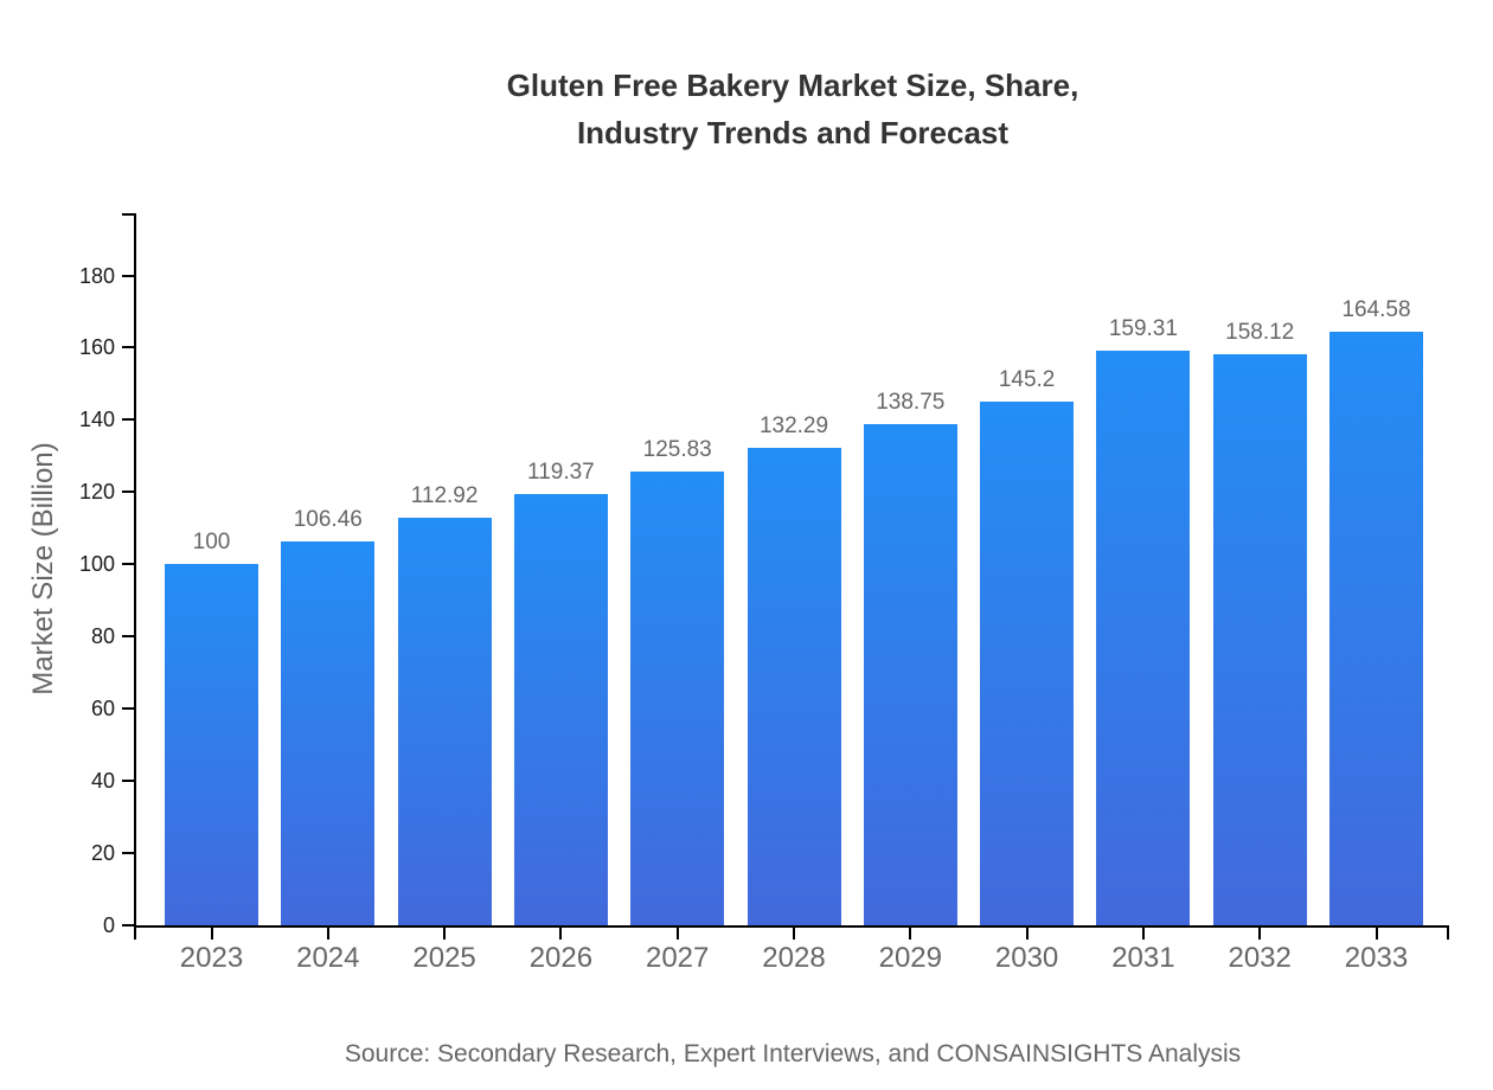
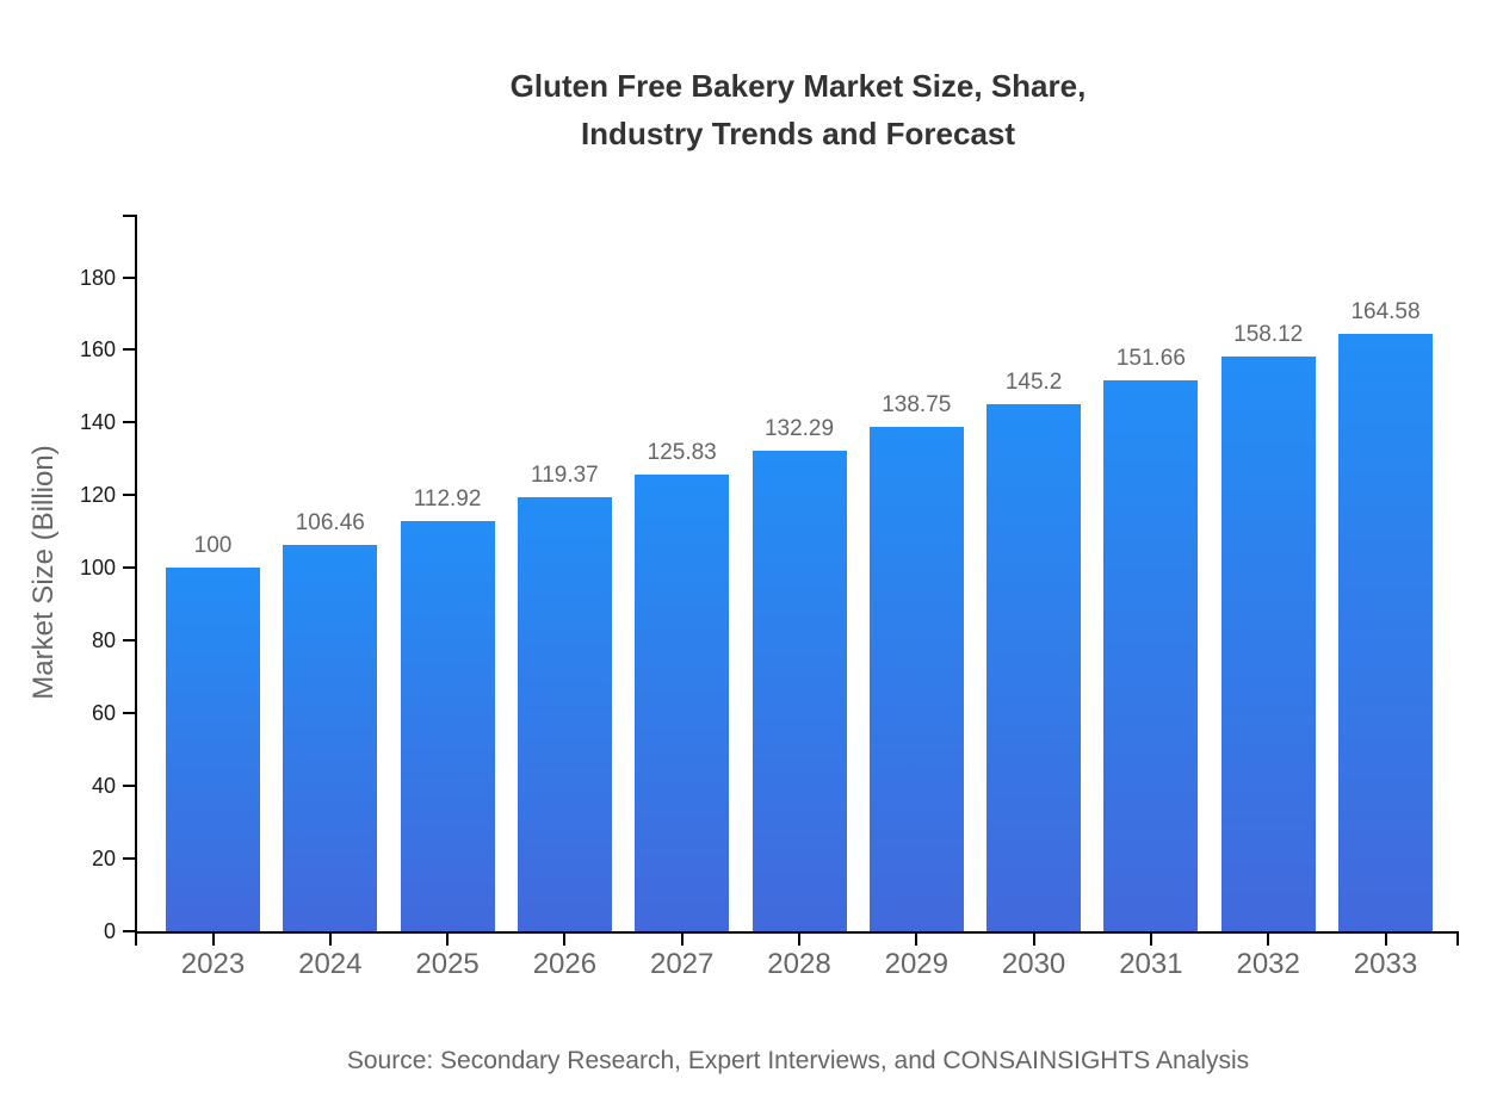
2031: 159.31 -> 151.66
